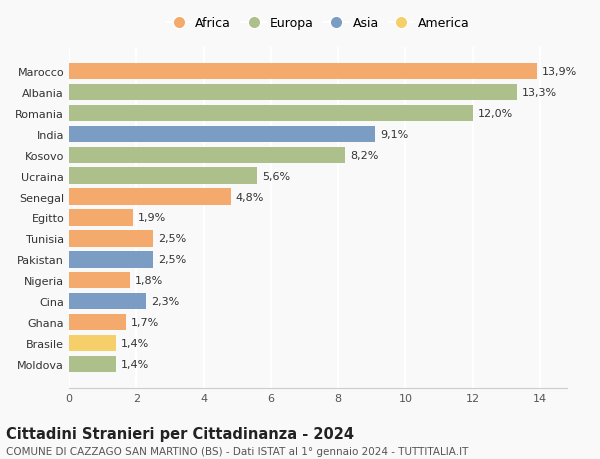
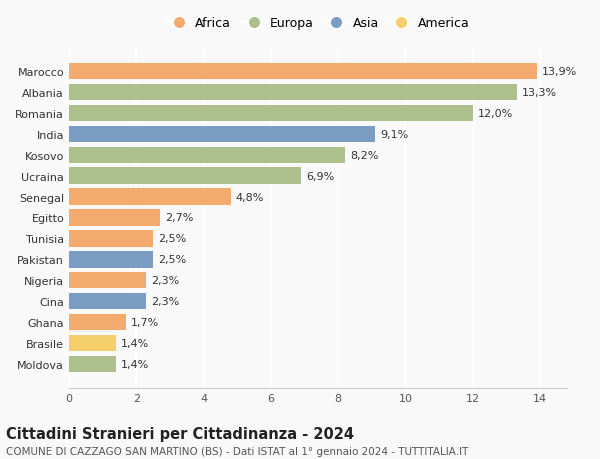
Ucraina: 5,6% -> 6,9%
Egitto: 1,9% -> 2,7%
Nigeria: 1,8% -> 2,3%
